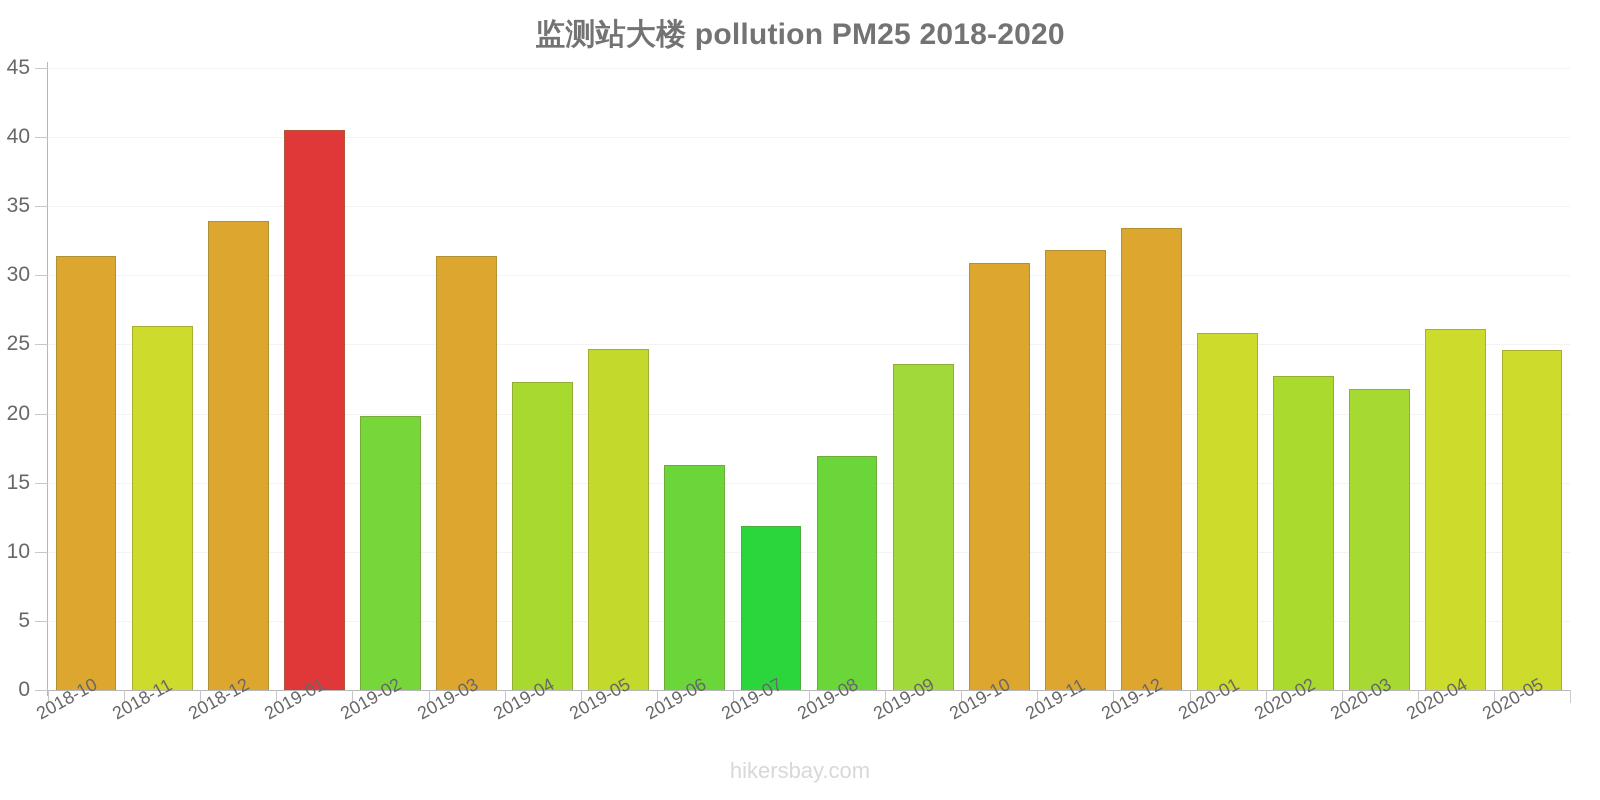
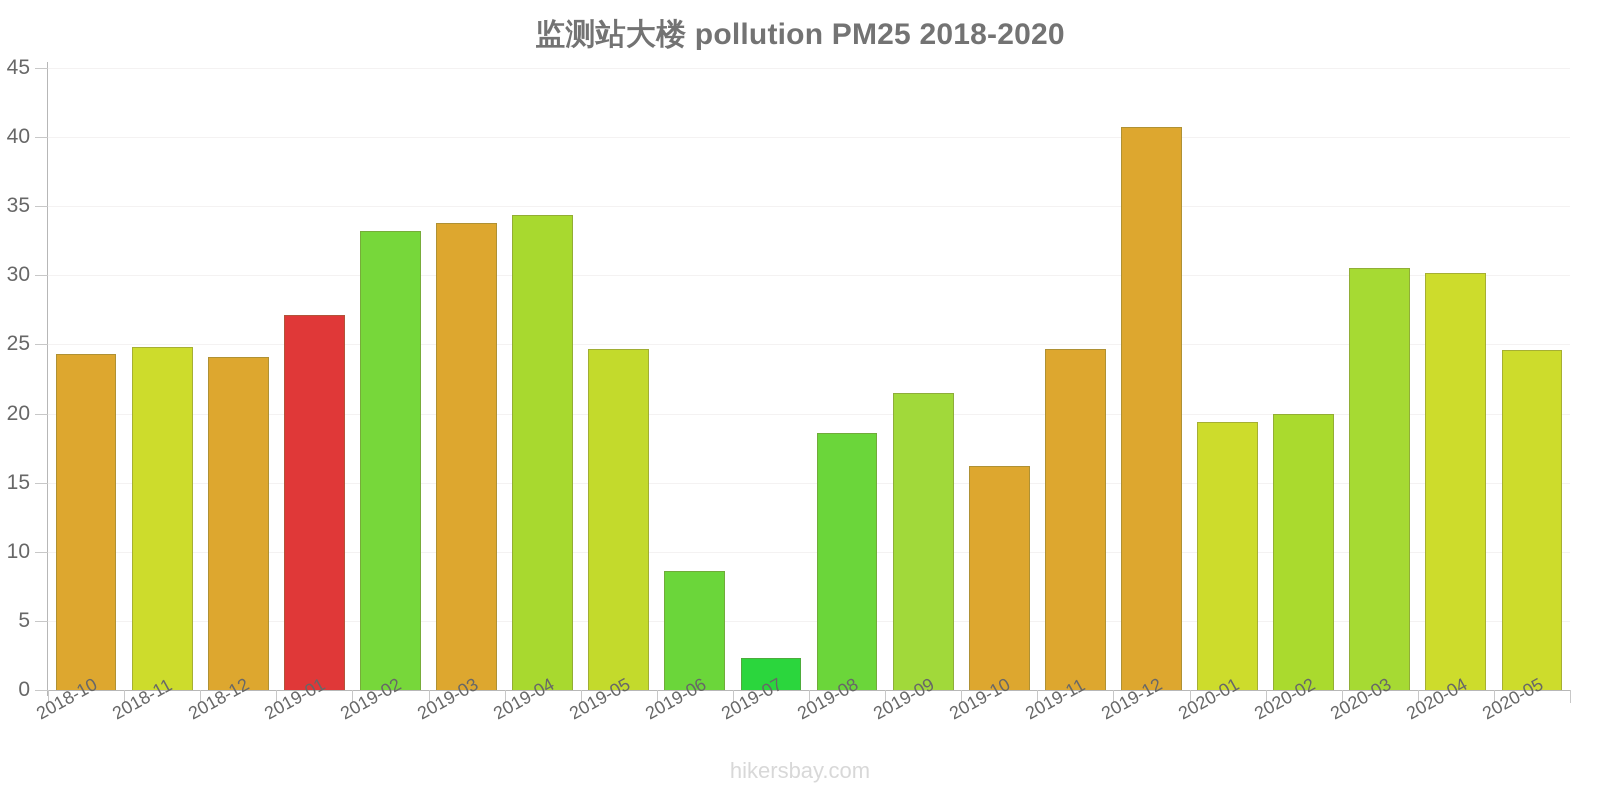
2018-10: 31.4 -> 24.3
2018-11: 26.3 -> 24.8
2018-12: 33.9 -> 24.1
2019-01: 40.5 -> 27.1
2019-02: 19.8 -> 33.2
2019-03: 31.4 -> 33.8
2019-04: 22.3 -> 34.4
2019-06: 16.3 -> 8.6
2019-07: 11.9 -> 2.3
2019-08: 16.9 -> 18.6
2019-09: 23.6 -> 21.5
2019-10: 30.9 -> 16.2
2019-11: 31.8 -> 24.7
2019-12: 33.4 -> 40.7
2020-01: 25.8 -> 19.4
2020-02: 22.7 -> 20.0
2020-03: 21.8 -> 30.5
2020-04: 26.1 -> 30.2
